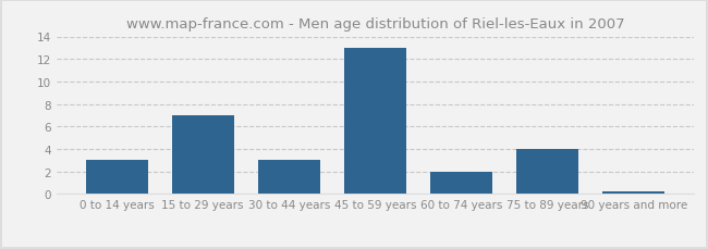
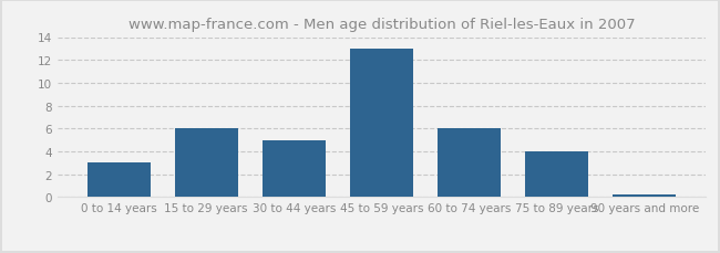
15 to 29 years: 7.0 -> 6.0
30 to 44 years: 3.0 -> 5.0
60 to 74 years: 2.0 -> 6.0
